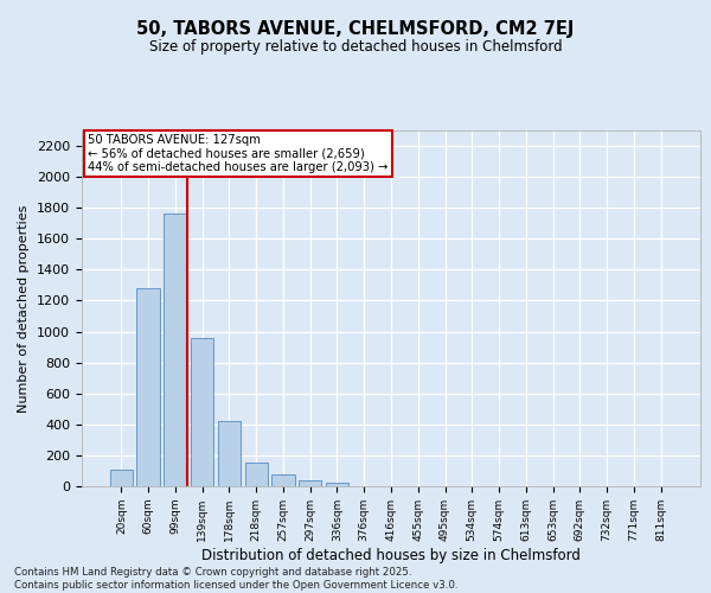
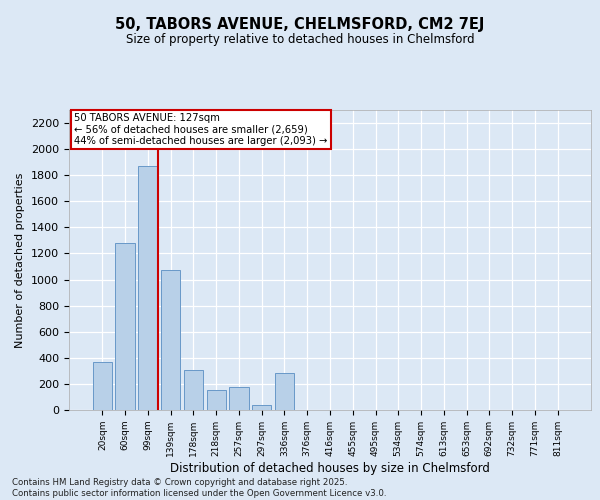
20sqm: 110 -> 370
99sqm: 1760 -> 1870
139sqm: 960 -> 1070
178sqm: 420 -> 310
257sqm: 80 -> 180
336sqm: 20 -> 280
